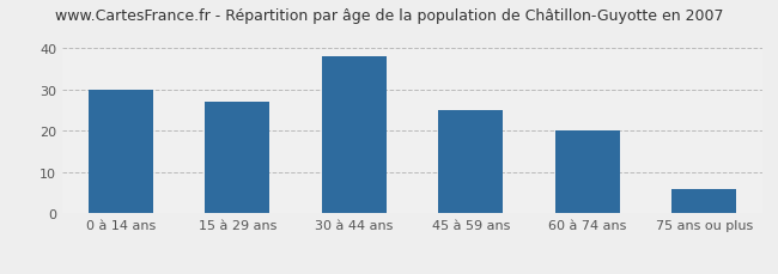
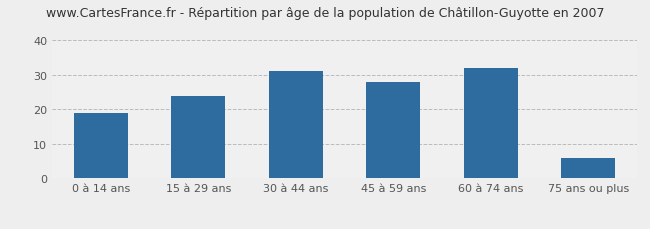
0 à 14 ans: 30 -> 19
15 à 29 ans: 27 -> 24
30 à 44 ans: 38 -> 31
45 à 59 ans: 25 -> 28
60 à 74 ans: 20 -> 32
